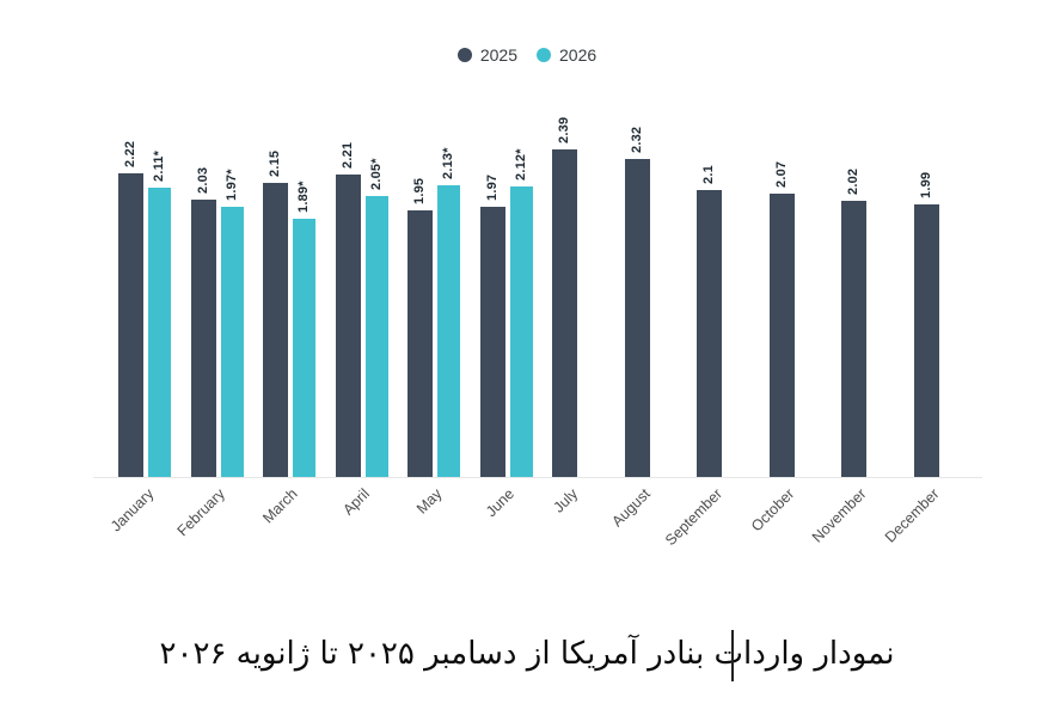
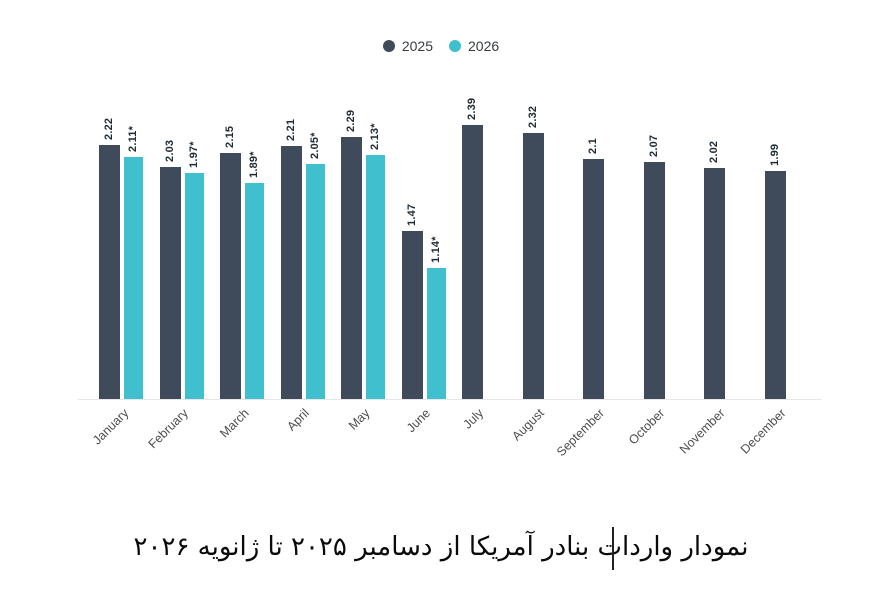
2025/May: 1.95 -> 2.29
2025/June: 1.97 -> 1.47
2026/June: 2.12 -> 1.14
